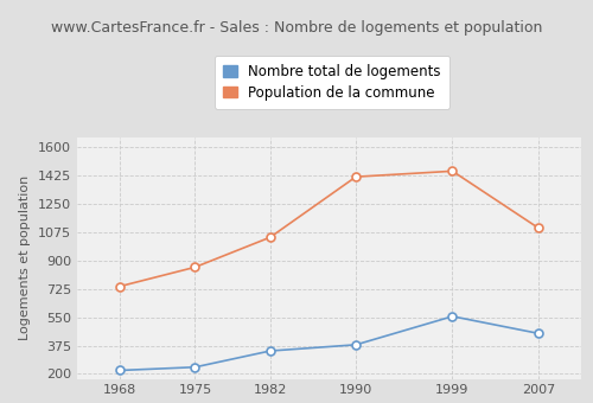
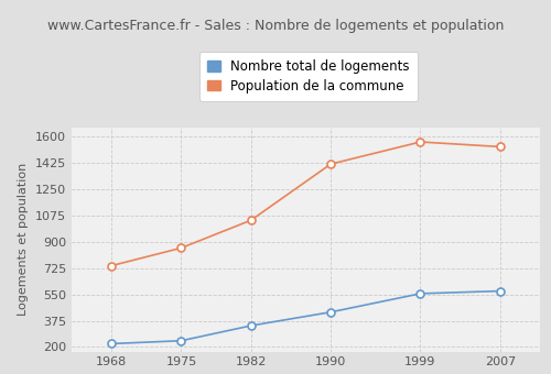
Nombre total de logements/1990: 380 -> 430
Population de la commune/1999: 1450 -> 1560
Nombre total de logements/2007: 450 -> 570
Population de la commune/2007: 1100 -> 1530
